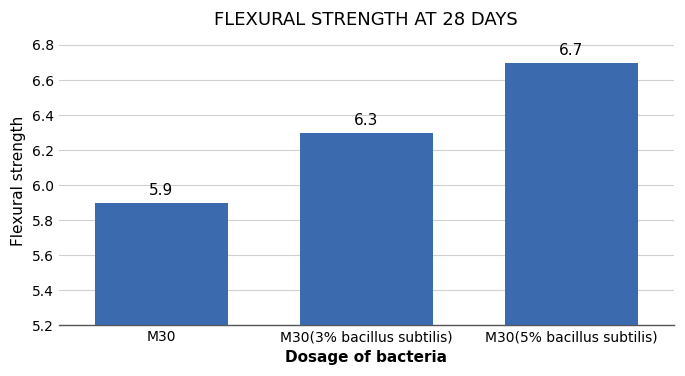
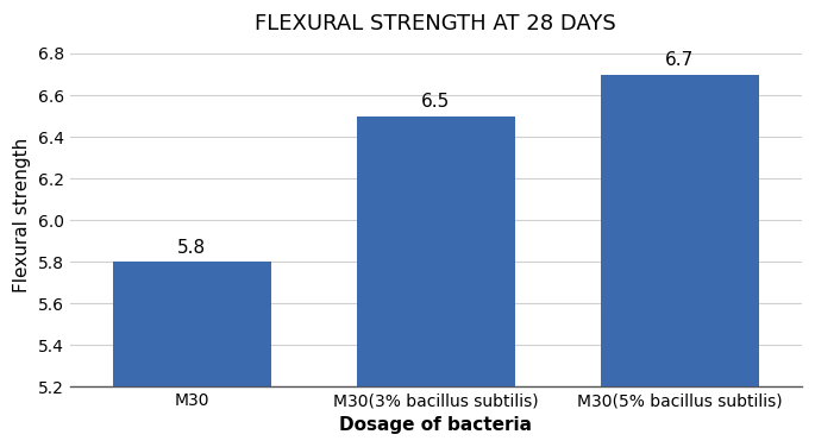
M30: 5.9 -> 5.8
M30(3% bacillus subtilis): 6.3 -> 6.5
